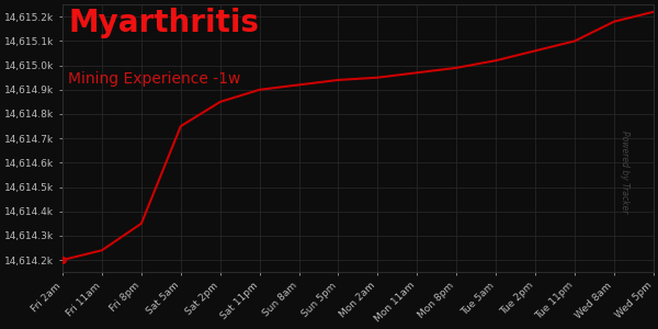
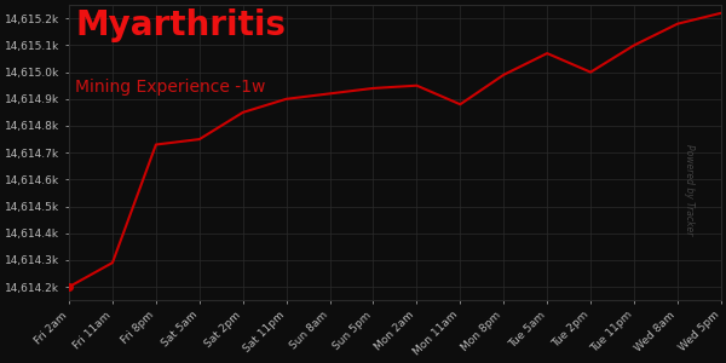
Fri 11am: 14,614.24k -> 14,614.29k
Fri 8pm: 14,614.35k -> 14,614.73k
Mon 11am: 14,614.97k -> 14,614.88k
Tue 5am: 14,615.02k -> 14,615.07k
Tue 2pm: 14,615.06k -> 14,615.00k
